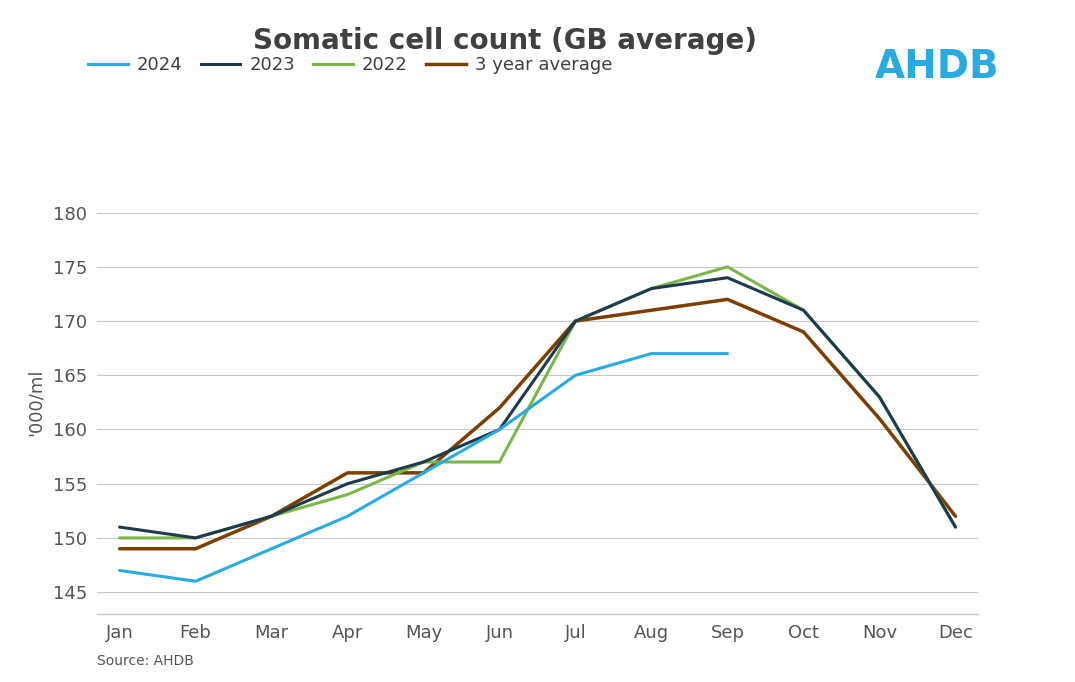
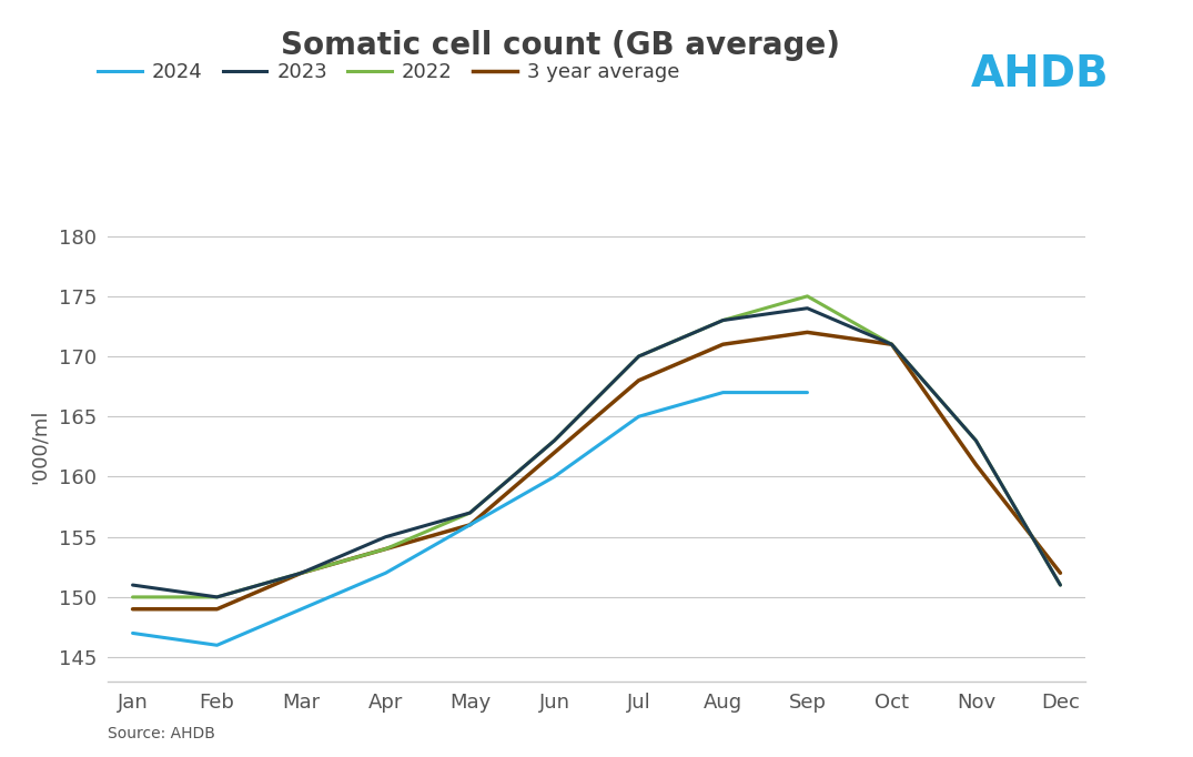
3 year average/Apr: 156 -> 154
2023/Jun: 160 -> 163
2022/Jun: 157 -> 163
3 year average/Jul: 170 -> 168
3 year average/Oct: 169 -> 171
